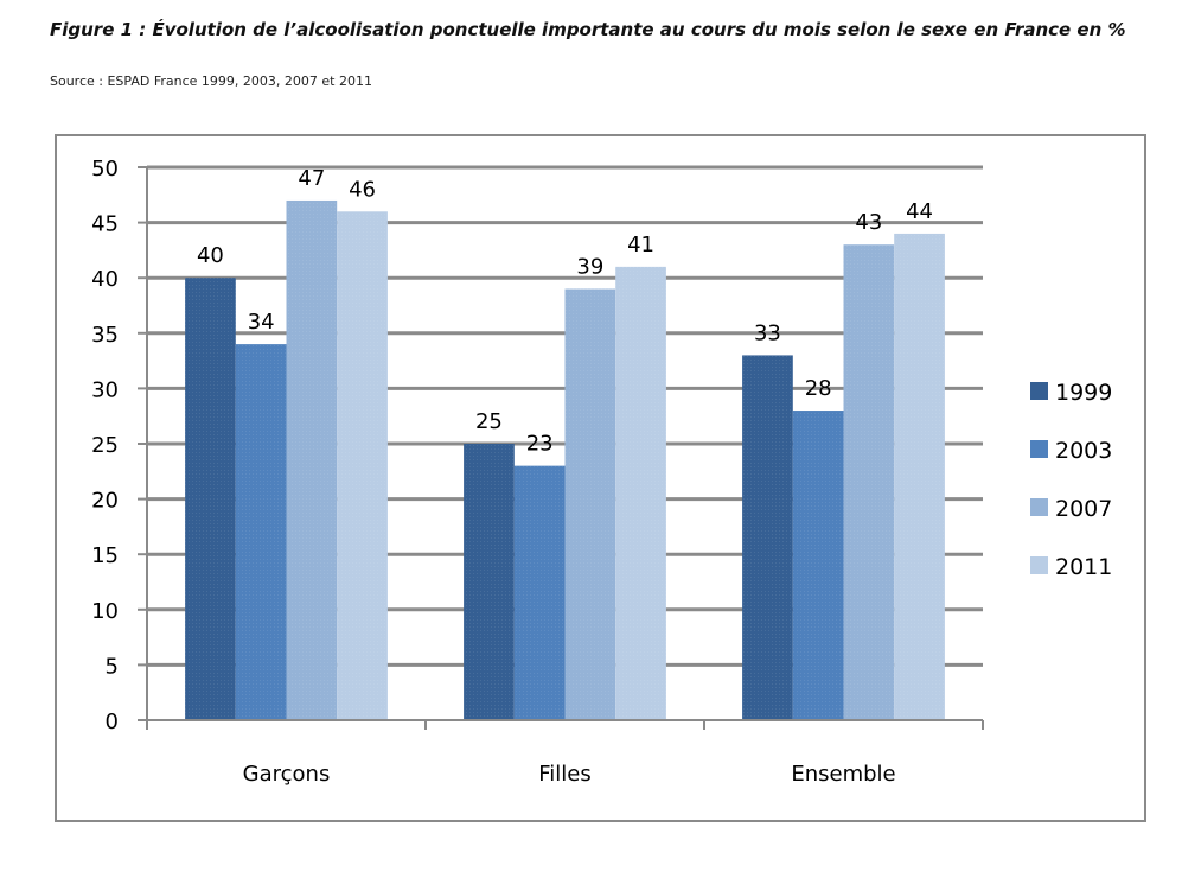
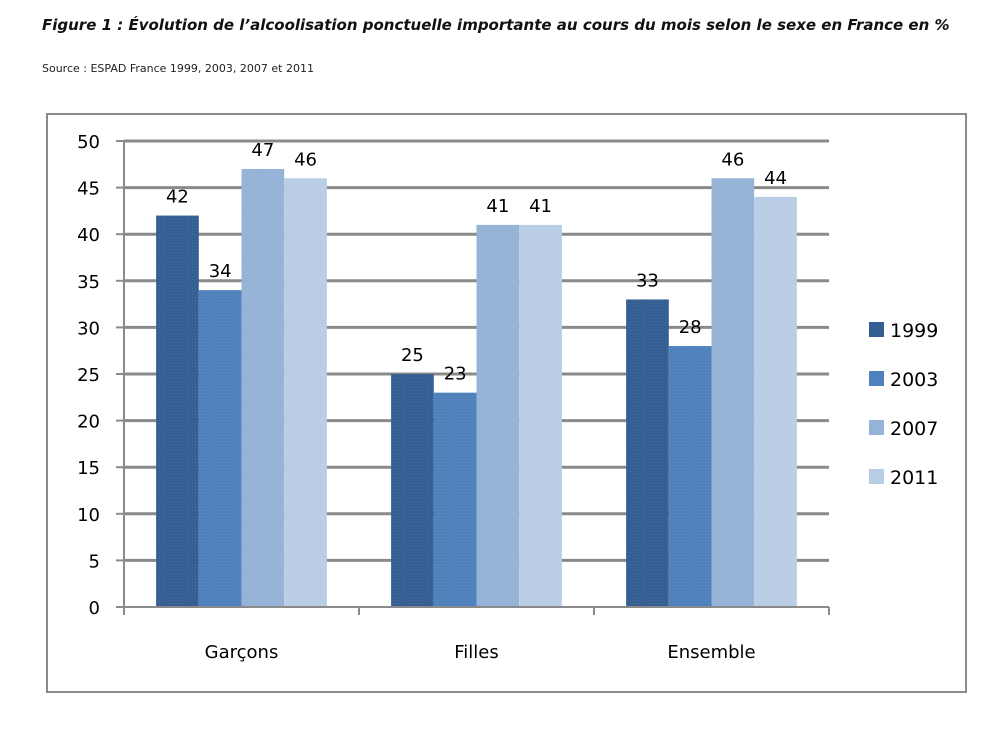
1999/Garçons: 40 -> 42
2007/Filles: 39 -> 41
2007/Ensemble: 43 -> 46
